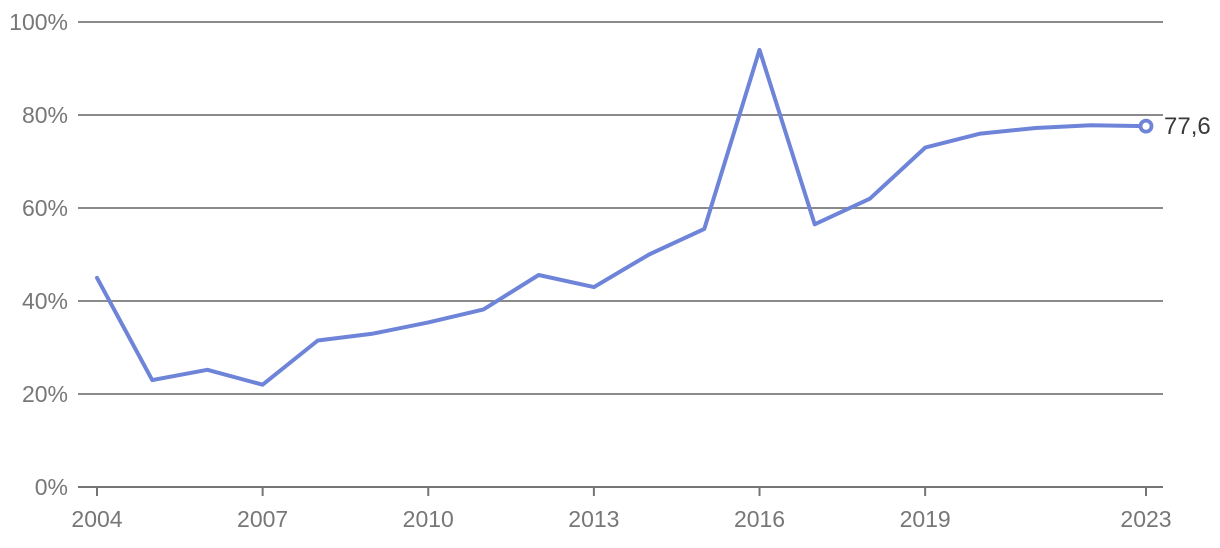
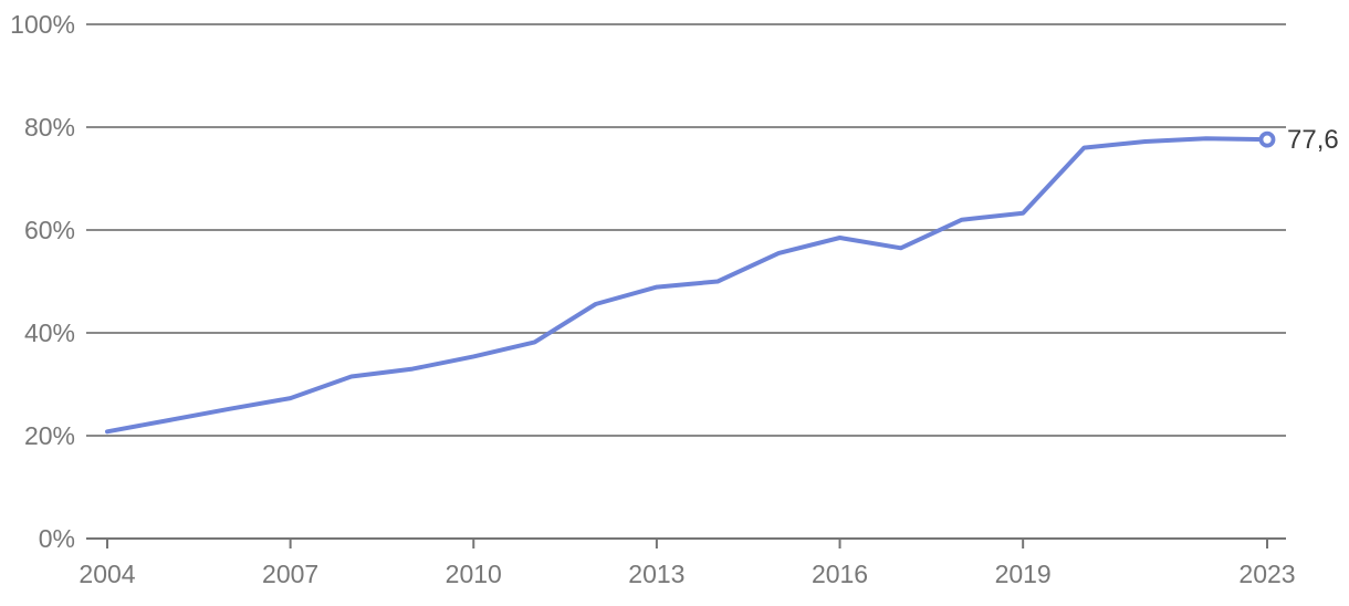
2004: 45% -> 21%
2007: 22% -> 27%
2013: 43% -> 49%
2016: 94% -> 58%
2019: 73% -> 63%
